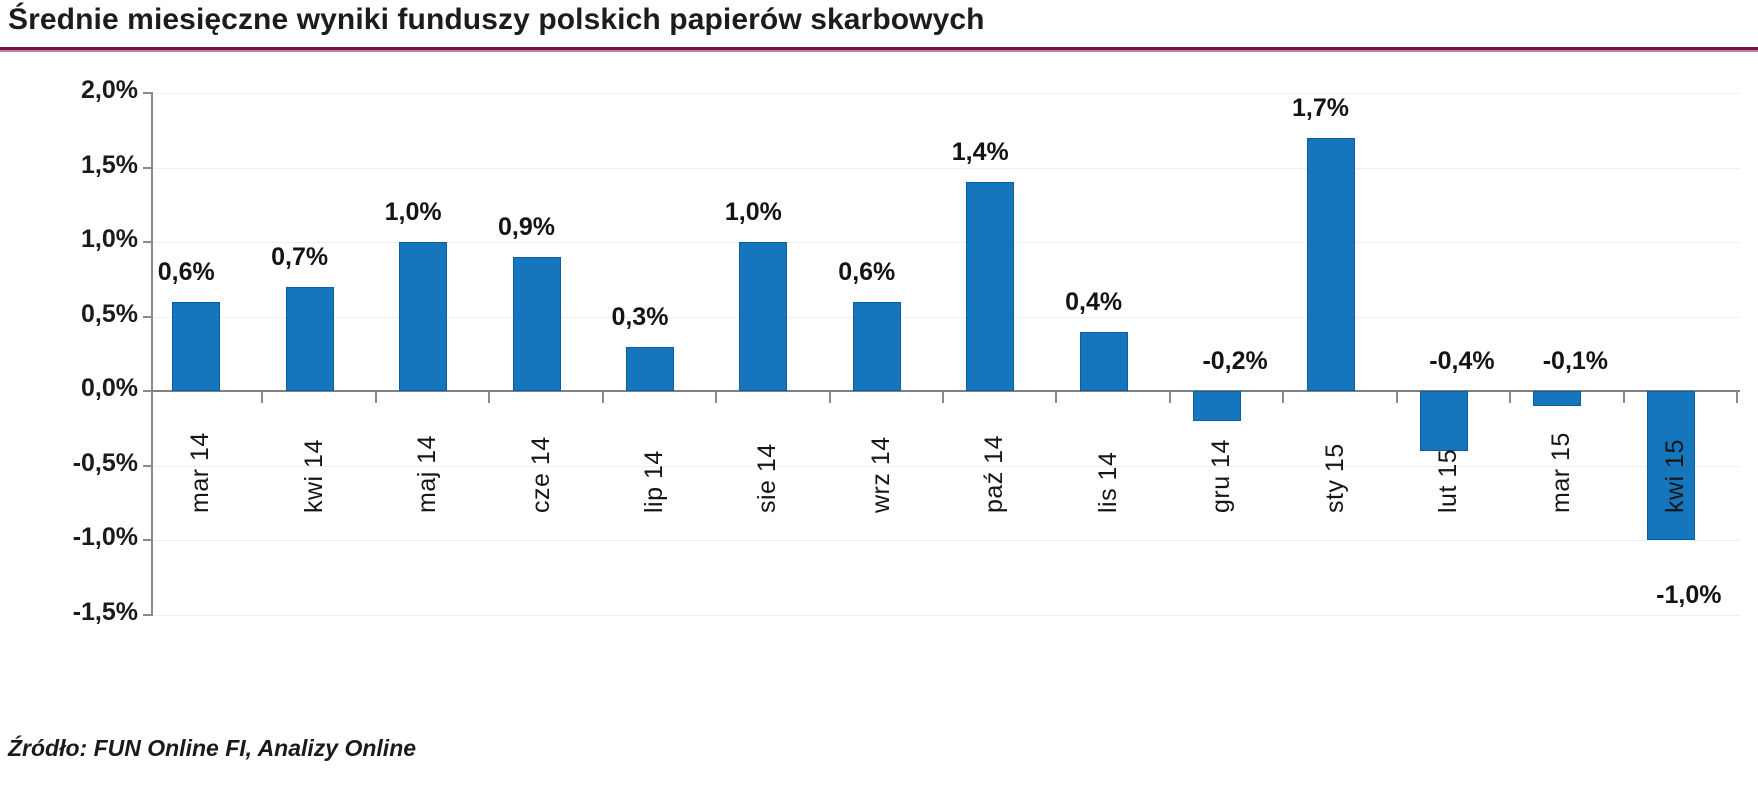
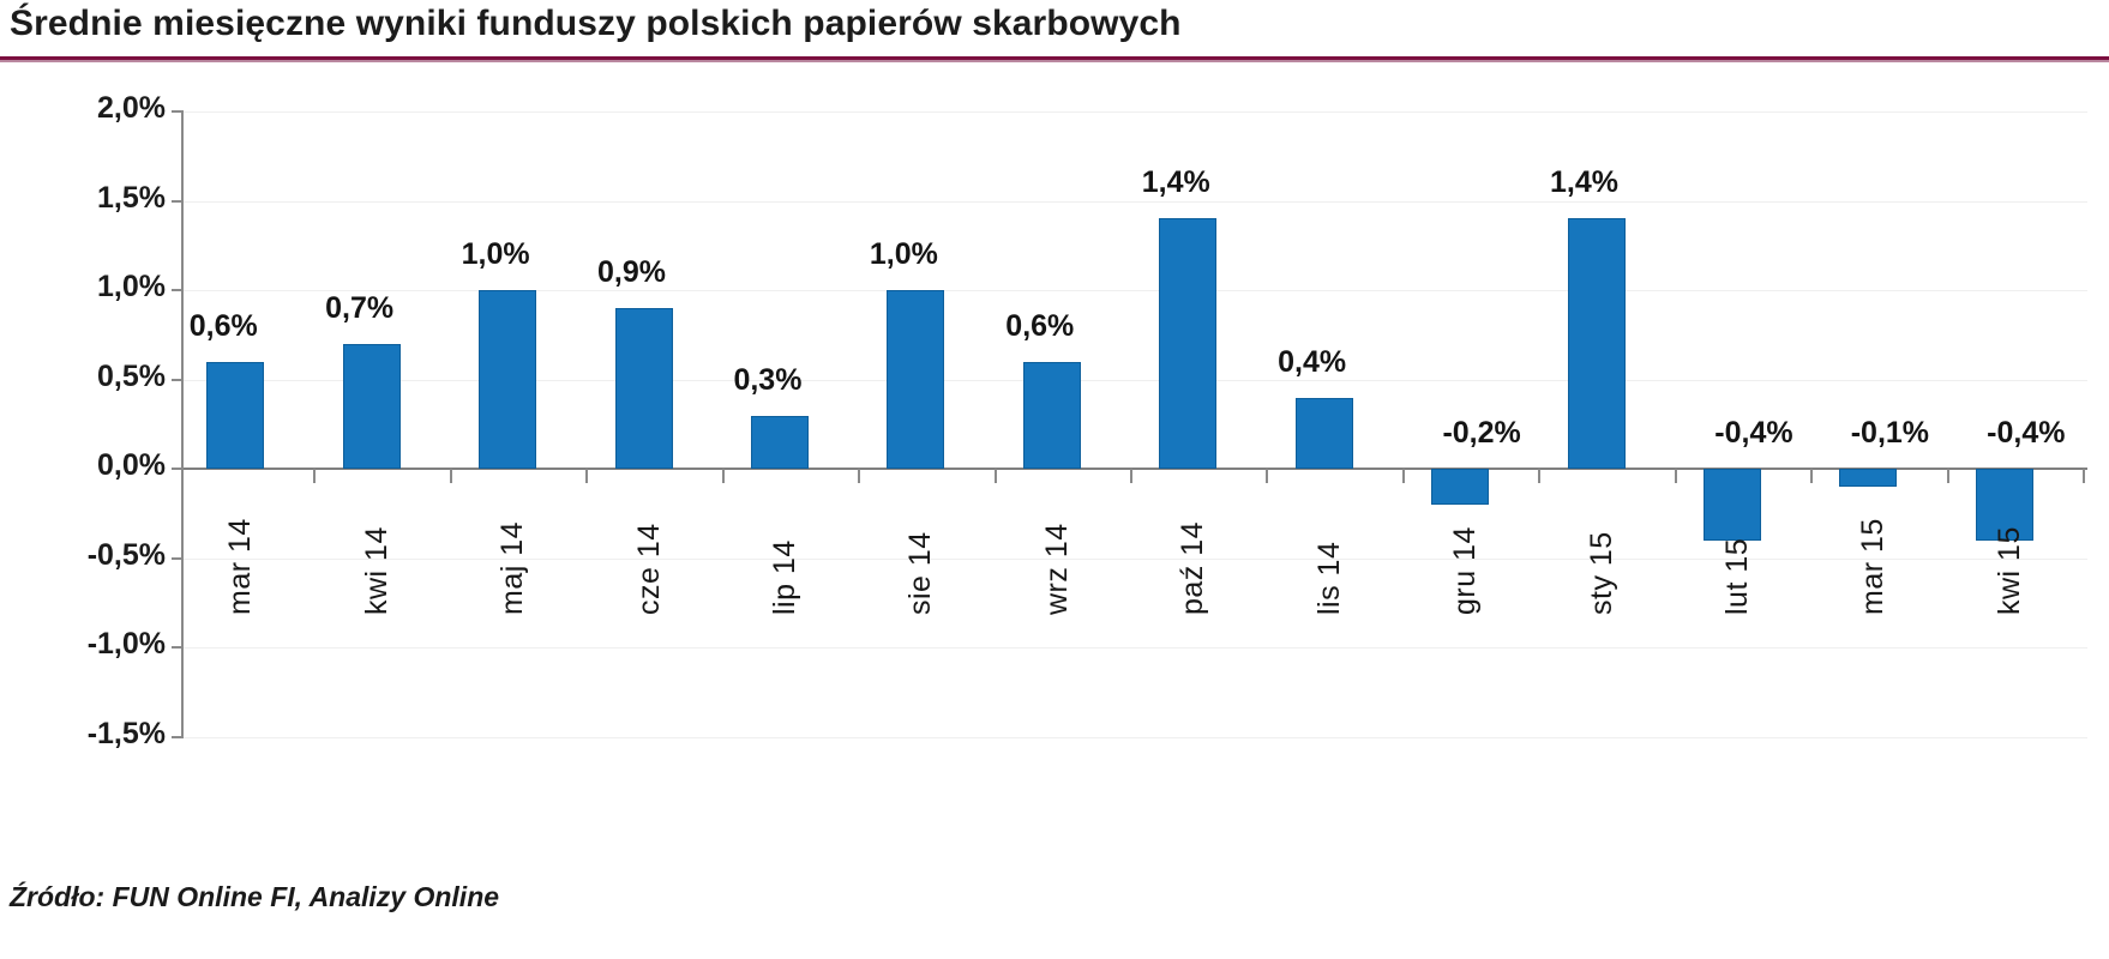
sty 15: 1,7% -> 1,4%
kwi 15: -1,0% -> -0,4%
